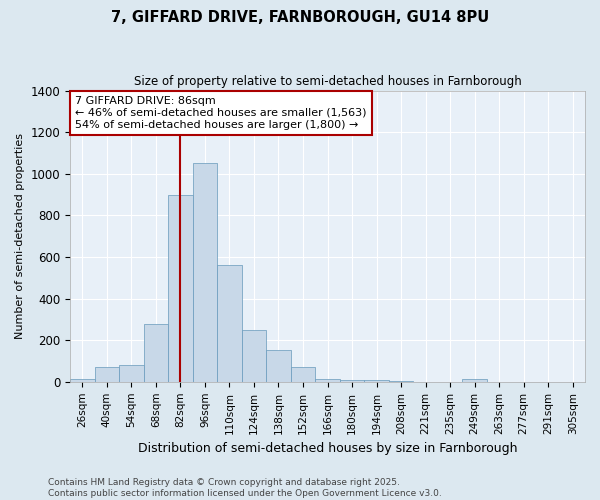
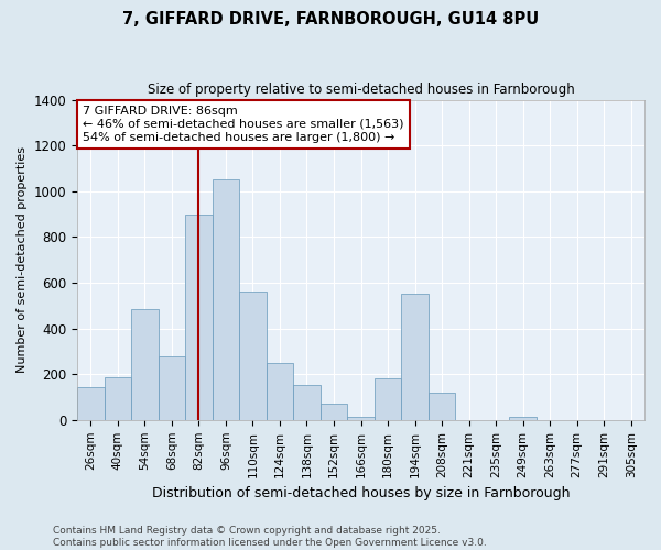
26sqm: 15 -> 145
40sqm: 70 -> 185
54sqm: 80 -> 485
180sqm: 10 -> 180
194sqm: 10 -> 550
208sqm: 5 -> 120
